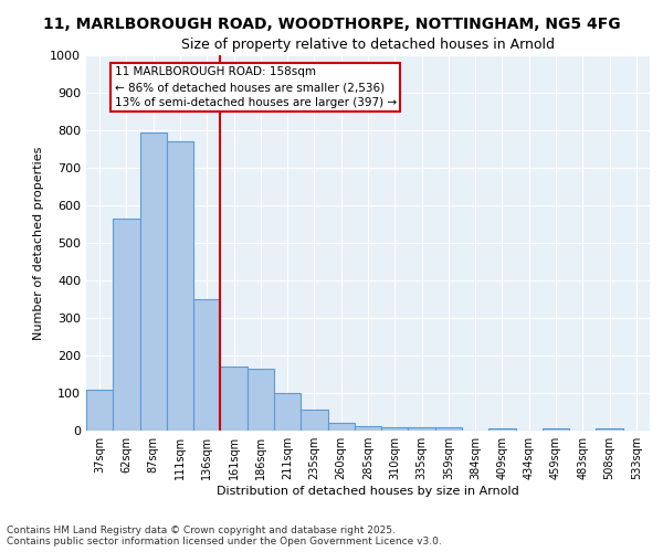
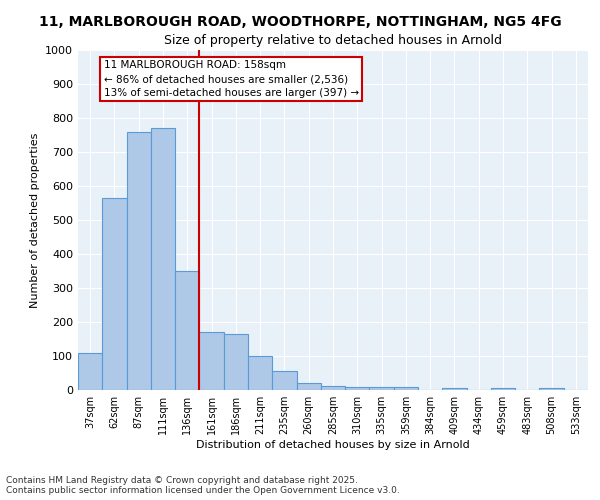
87sqm: 795 -> 760
